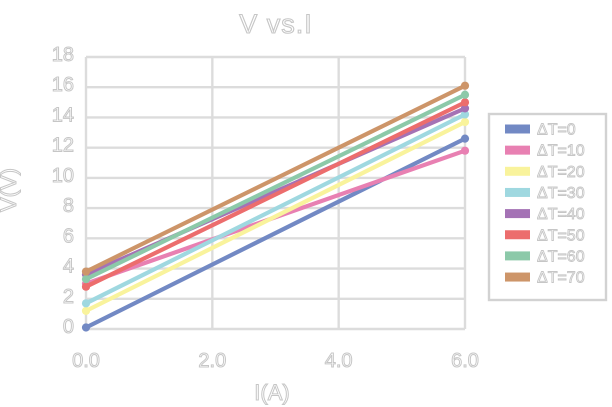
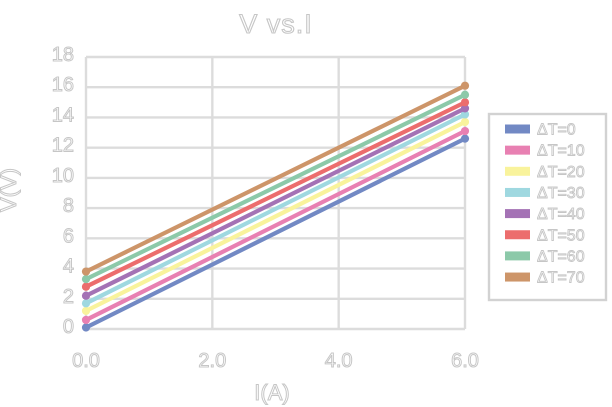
ΔT=10/0: 3.0 -> 0.6
ΔT=40/0: 3.6 -> 2.2
ΔT=10/6: 11.8 -> 13.1
